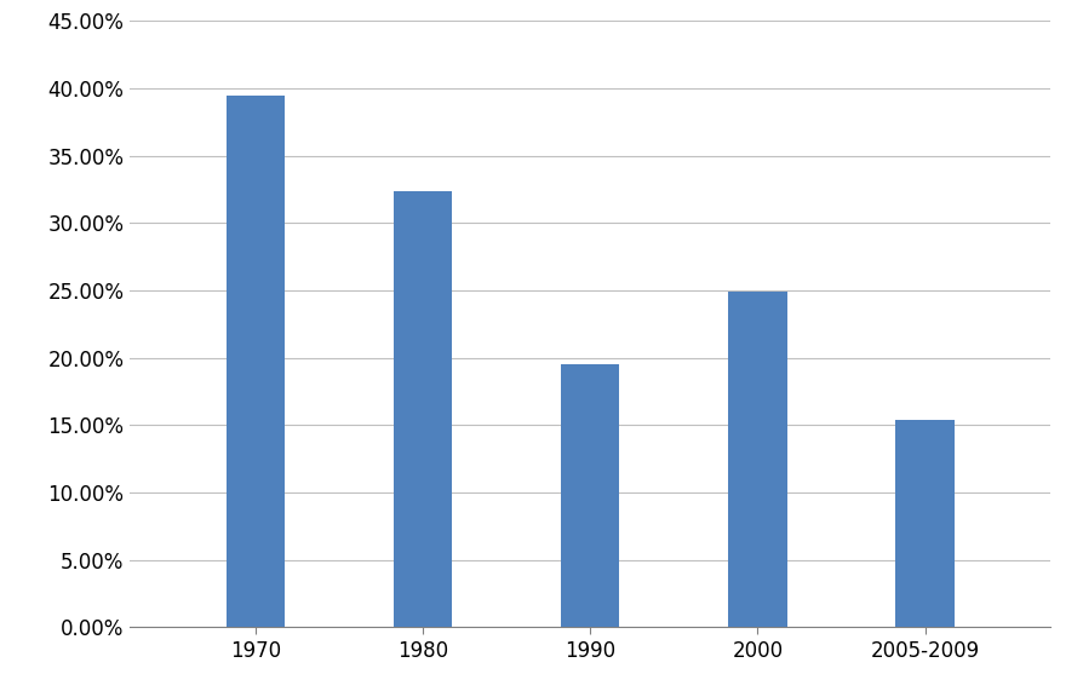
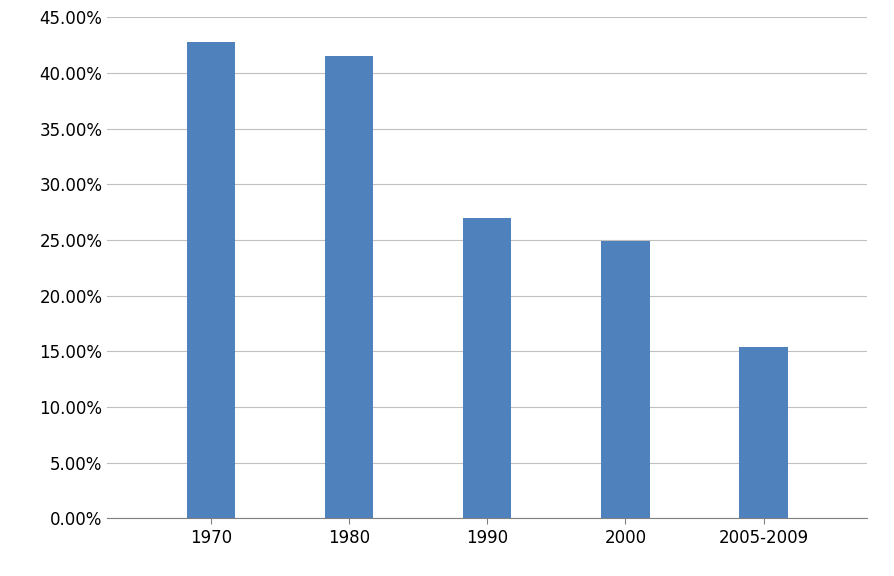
1970: 39.5% -> 42.7%
1980: 32.4% -> 41.5%
1990: 19.5% -> 27.0%
